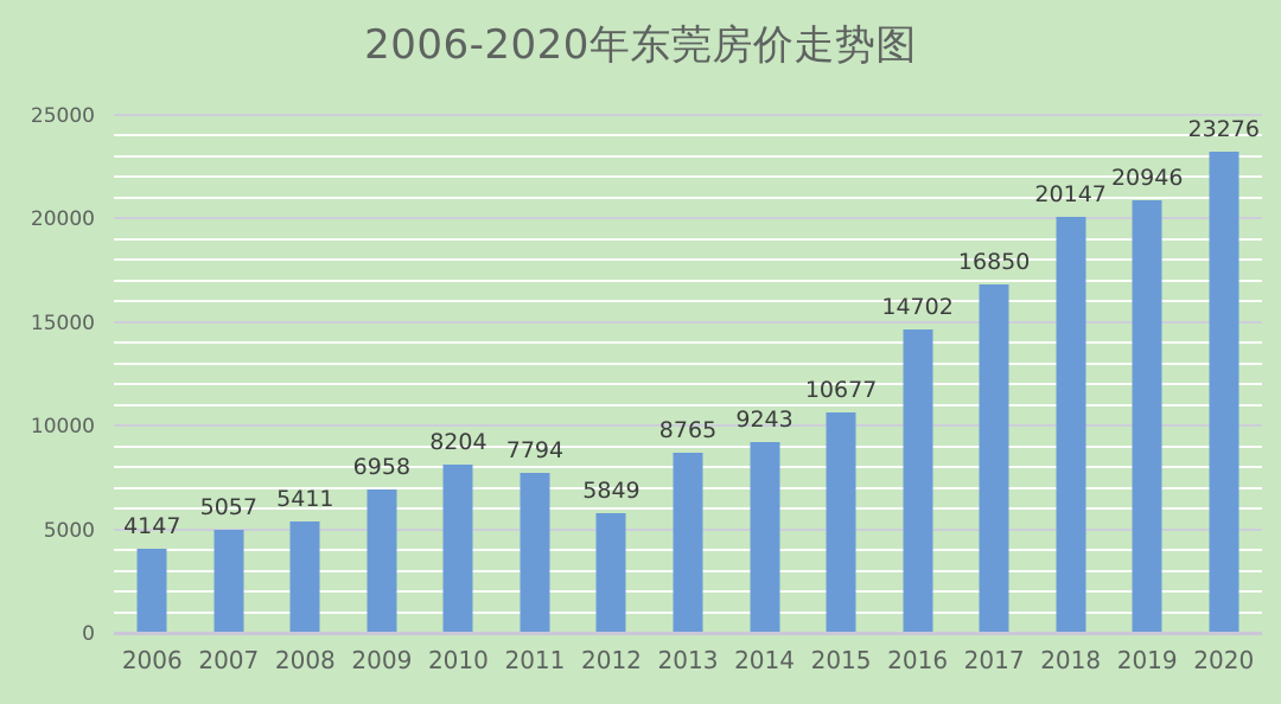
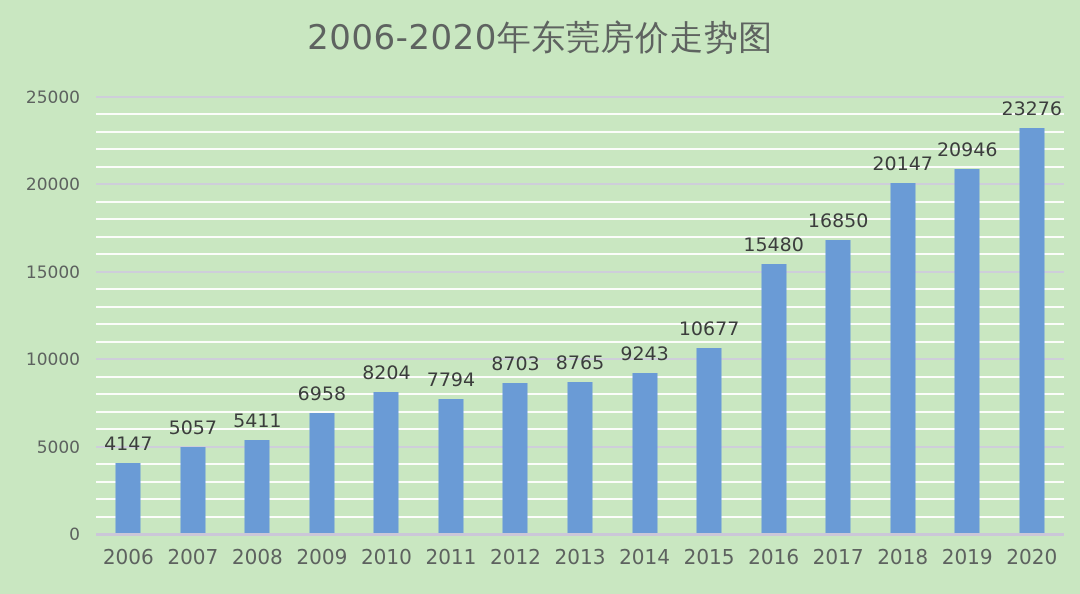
2012: 5849 -> 8703
2016: 14702 -> 15480
